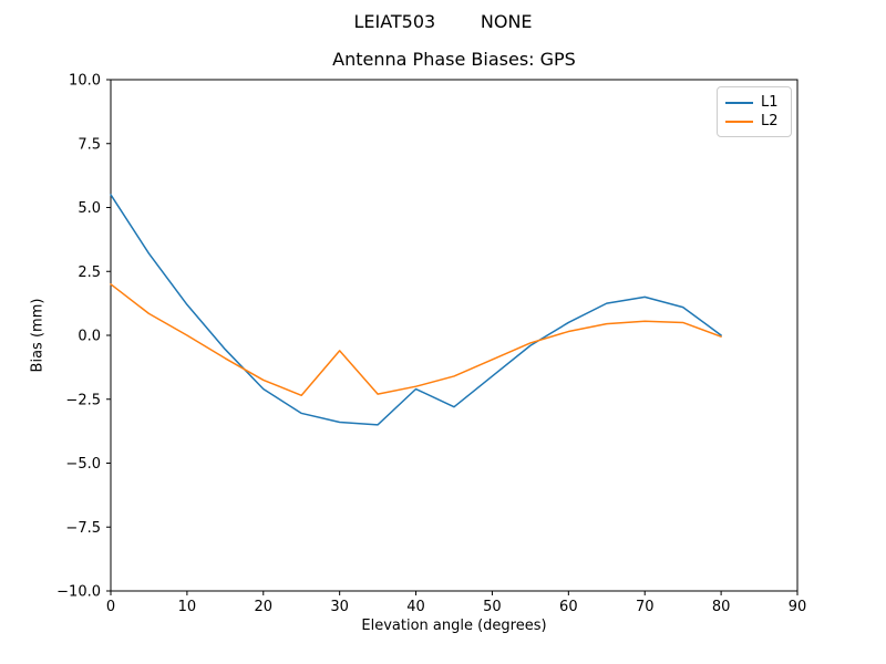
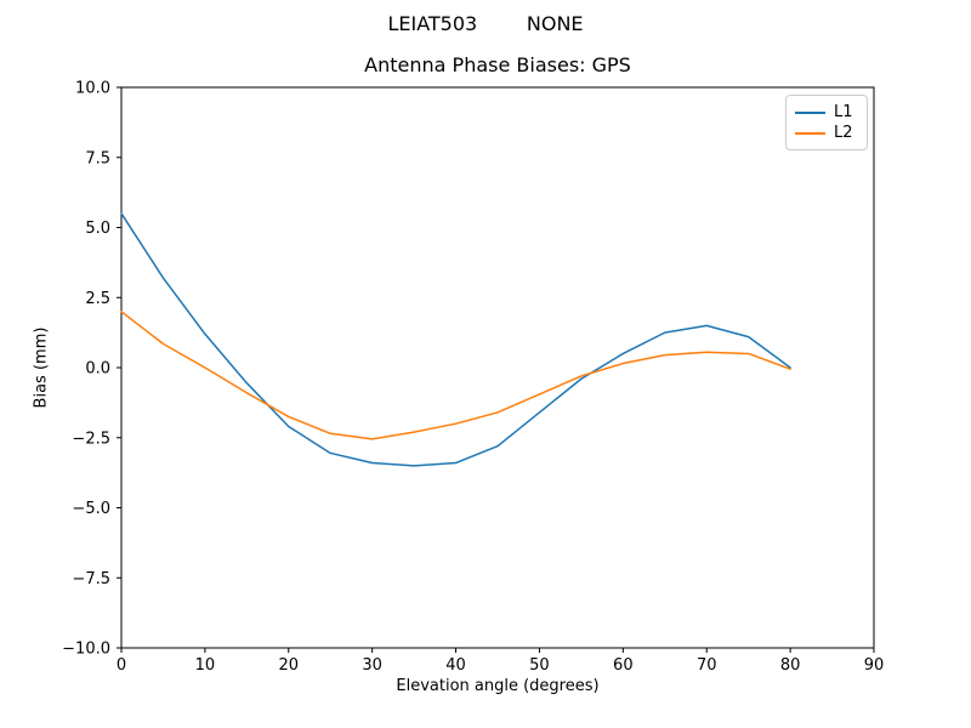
L2/30: -0.6 -> -2.5
L1/40: -2.1 -> -3.4
